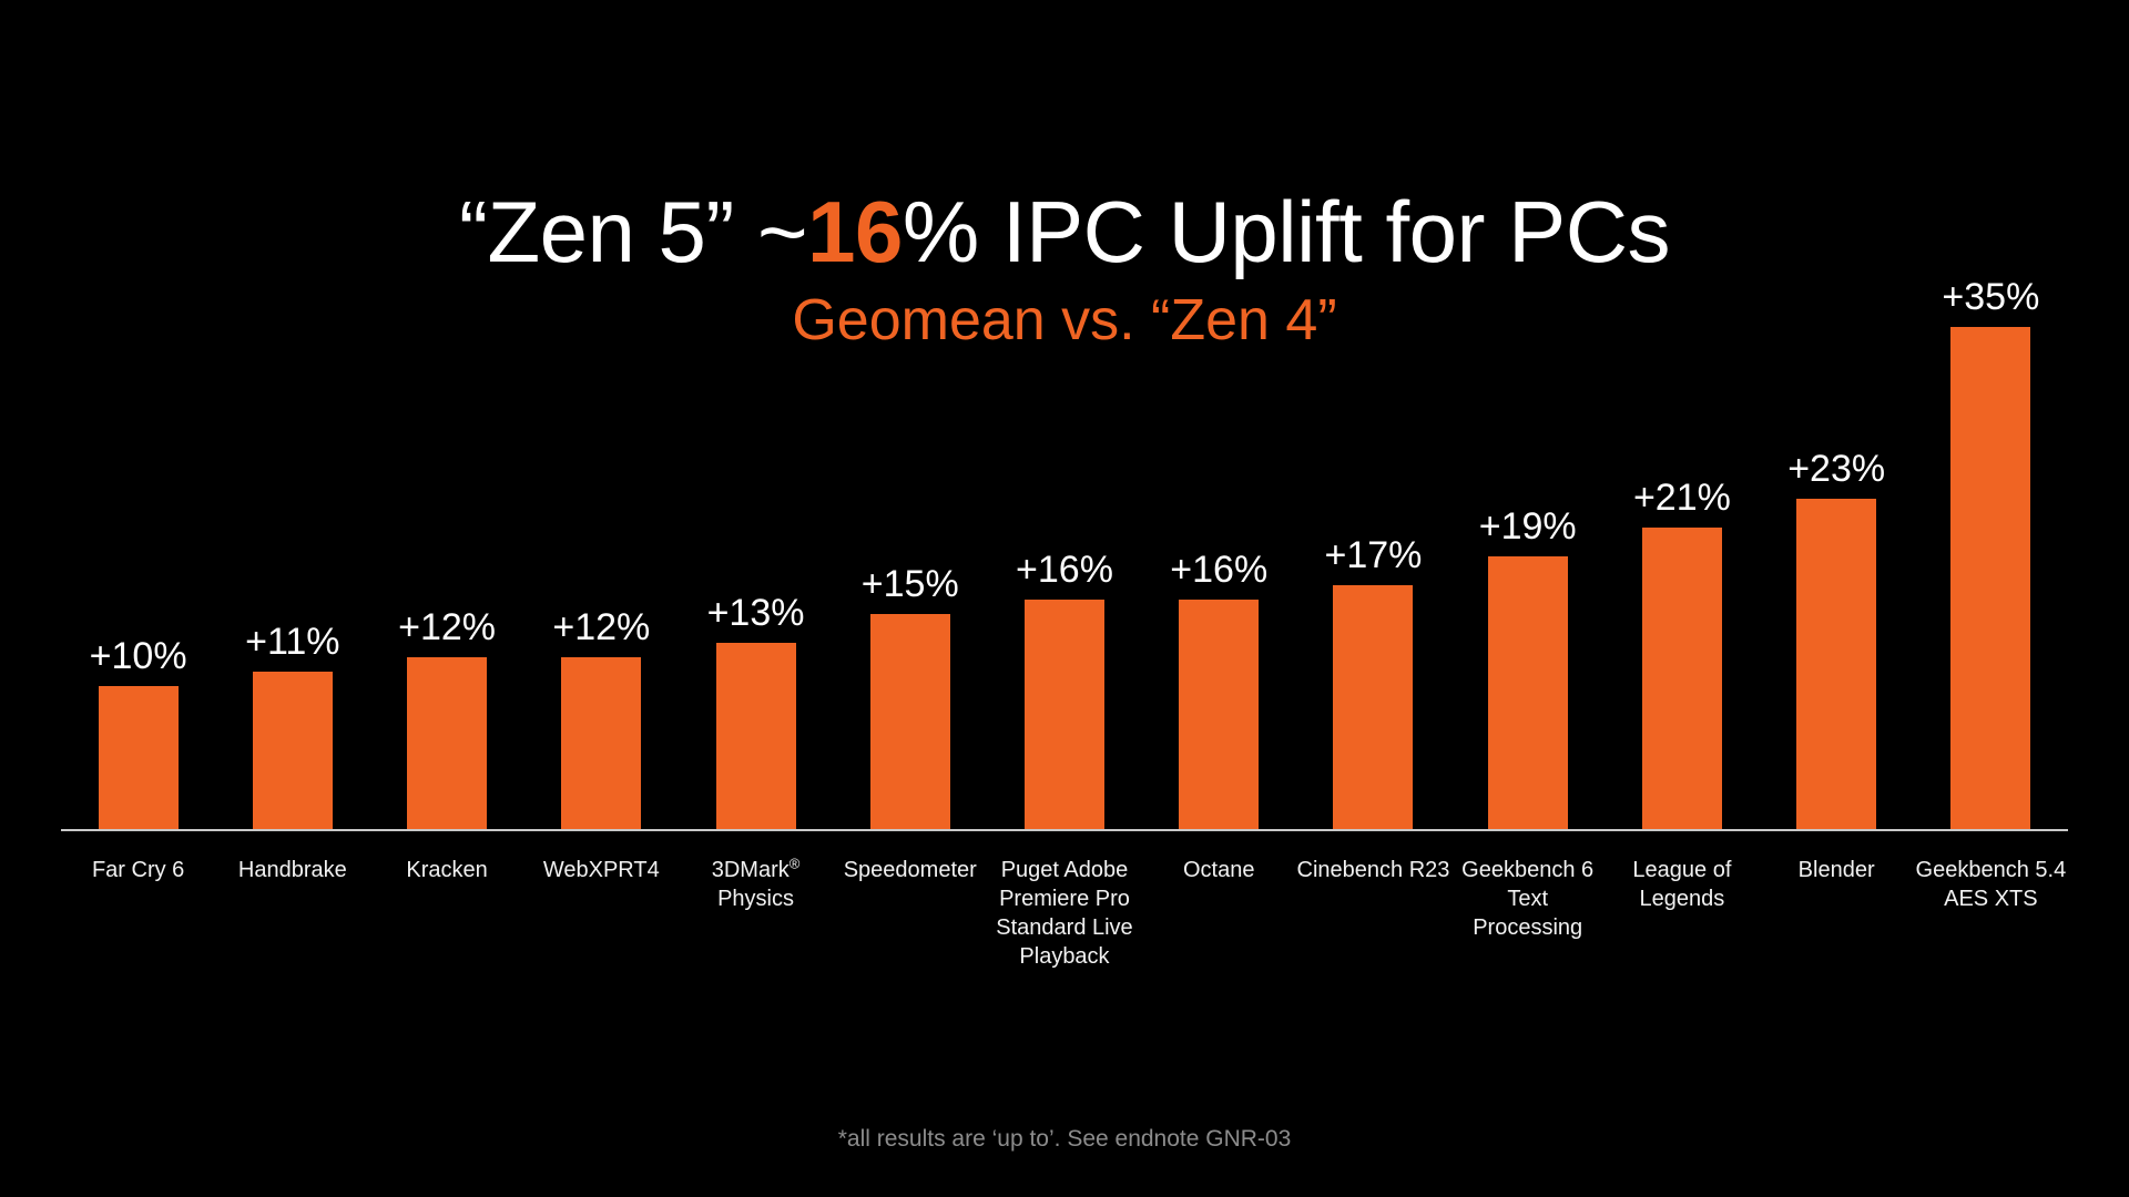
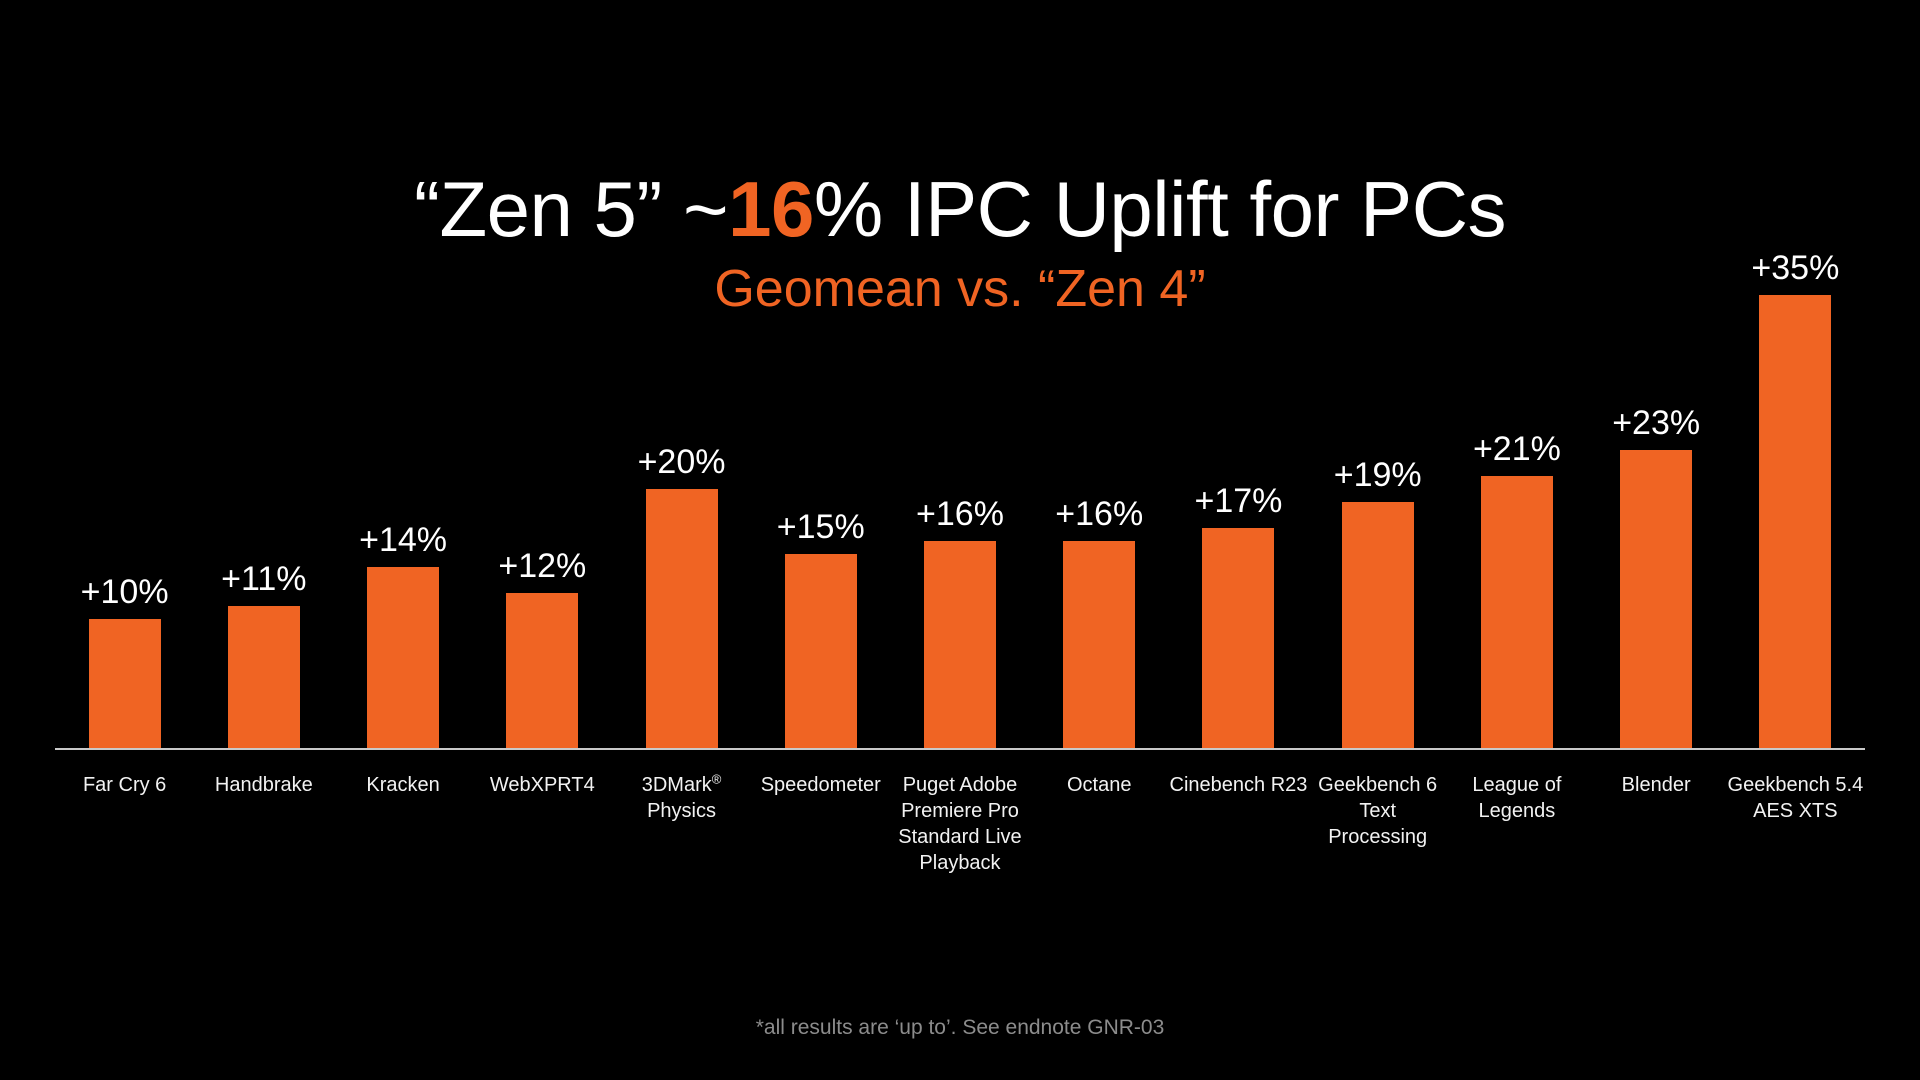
Kracken: +12% -> +14%
3DMark® Physics: +13% -> +20%
